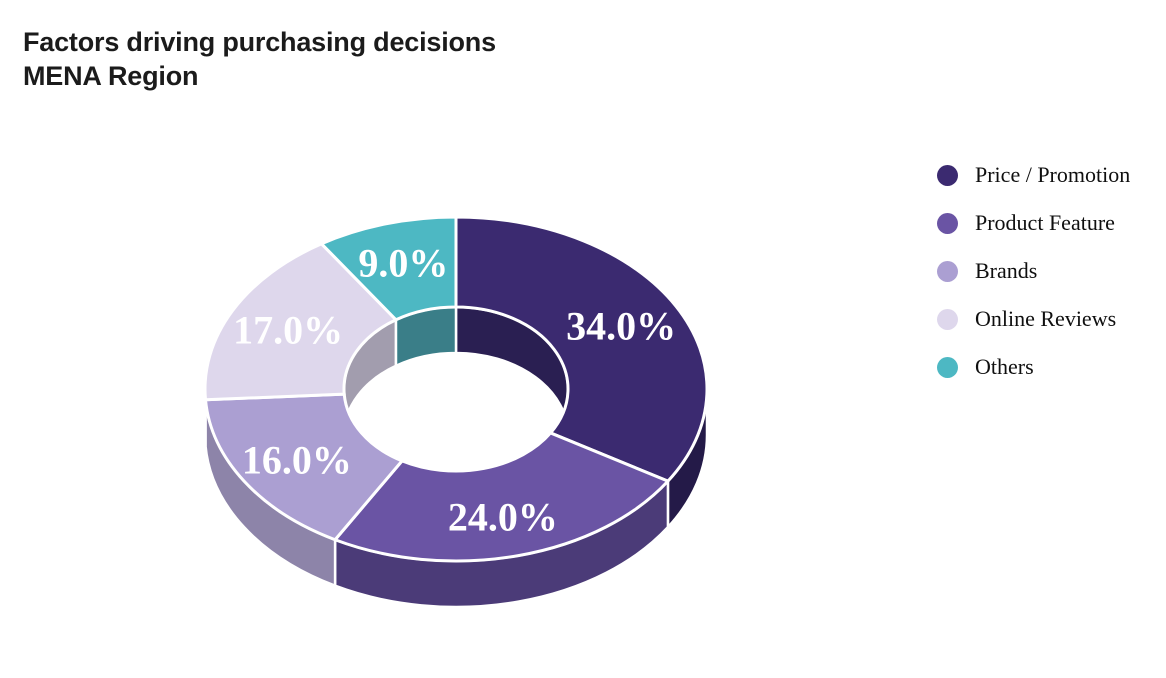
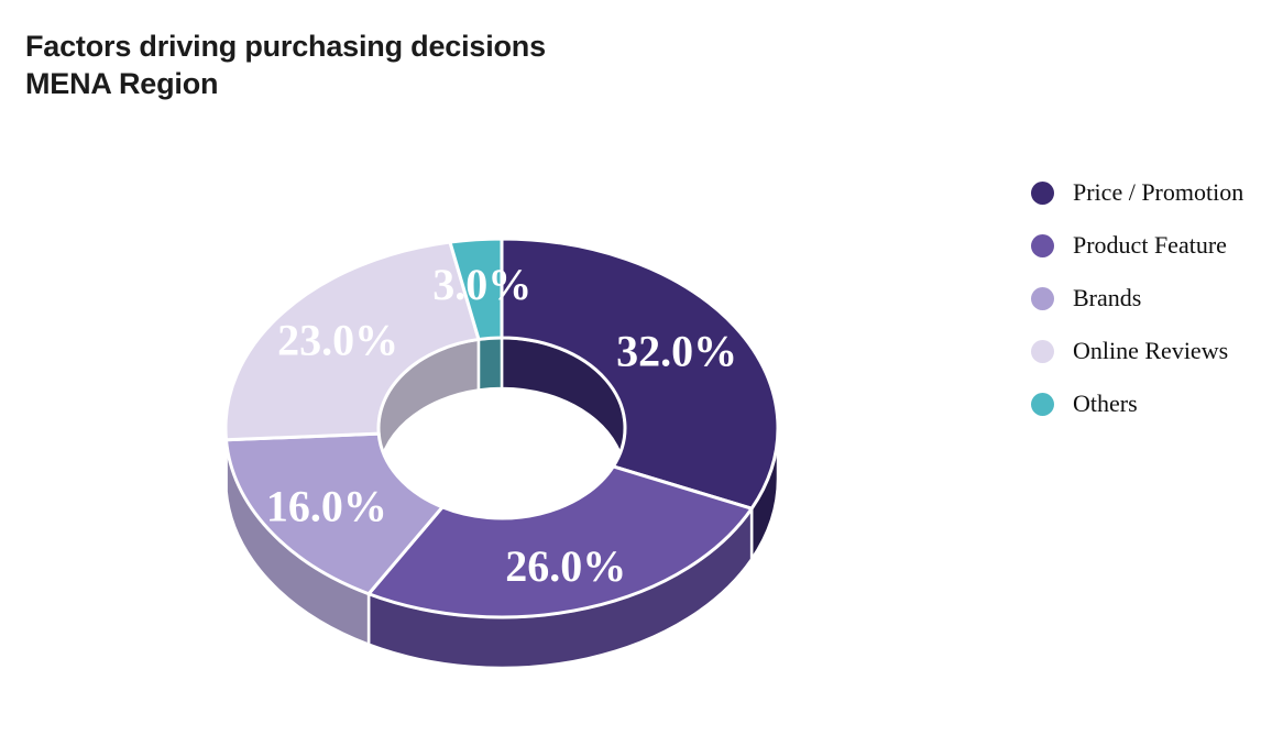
Price / Promotion: 34.0% -> 32.0%
Product Feature: 24.0% -> 26.0%
Online Reviews: 17.0% -> 23.0%
Others: 9.0% -> 3.0%
